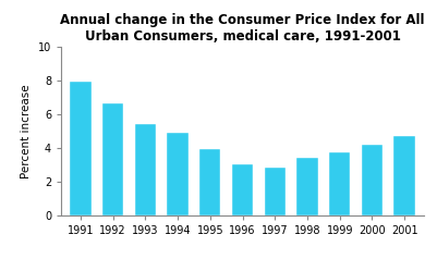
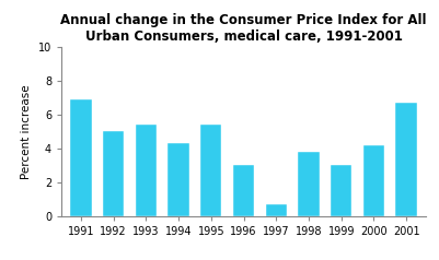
1991: 7.9 -> 6.9
1992: 6.6 -> 5.0
1994: 4.9 -> 4.3
1995: 3.9 -> 5.4
1997: 2.8 -> 0.7
1998: 3.4 -> 3.8
1999: 3.7 -> 3.0
2001: 4.7 -> 6.7
